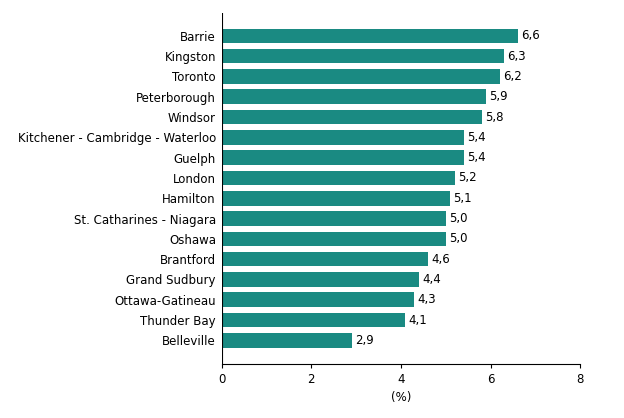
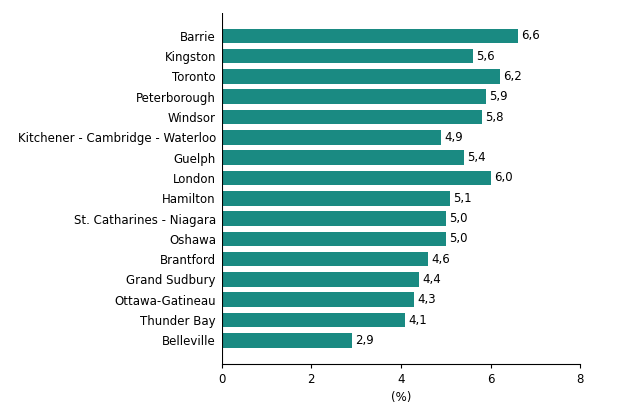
Kingston: 6,3 -> 5,6
Kitchener - Cambridge - Waterloo: 5,4 -> 4,9
London: 5,2 -> 6,0
